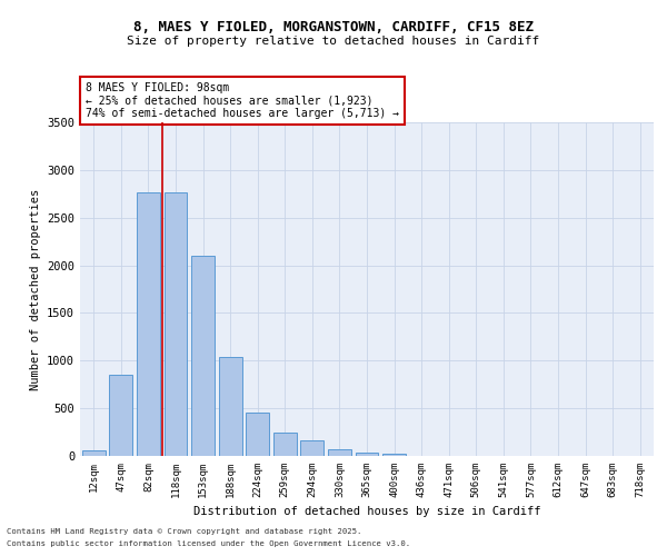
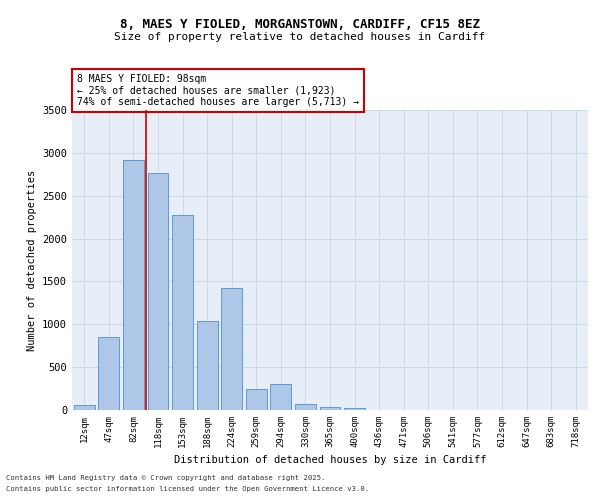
82sqm: 2760 -> 2920
153sqm: 2100 -> 2280
224sqm: 460 -> 1420
294sqm: 160 -> 300
